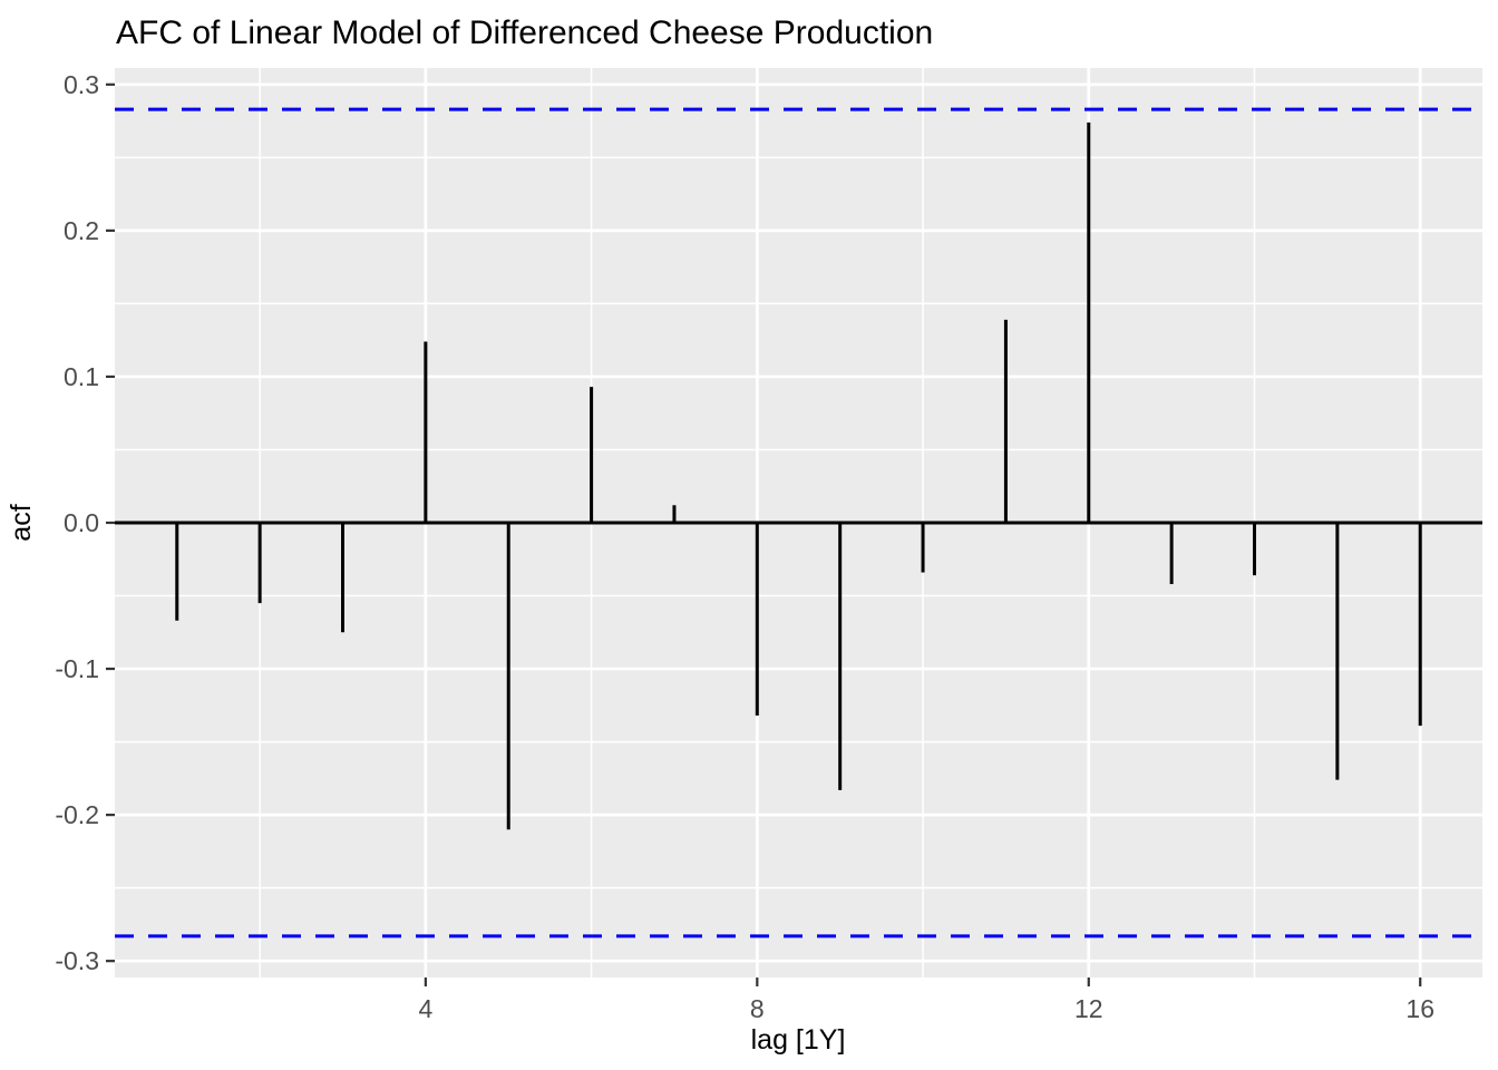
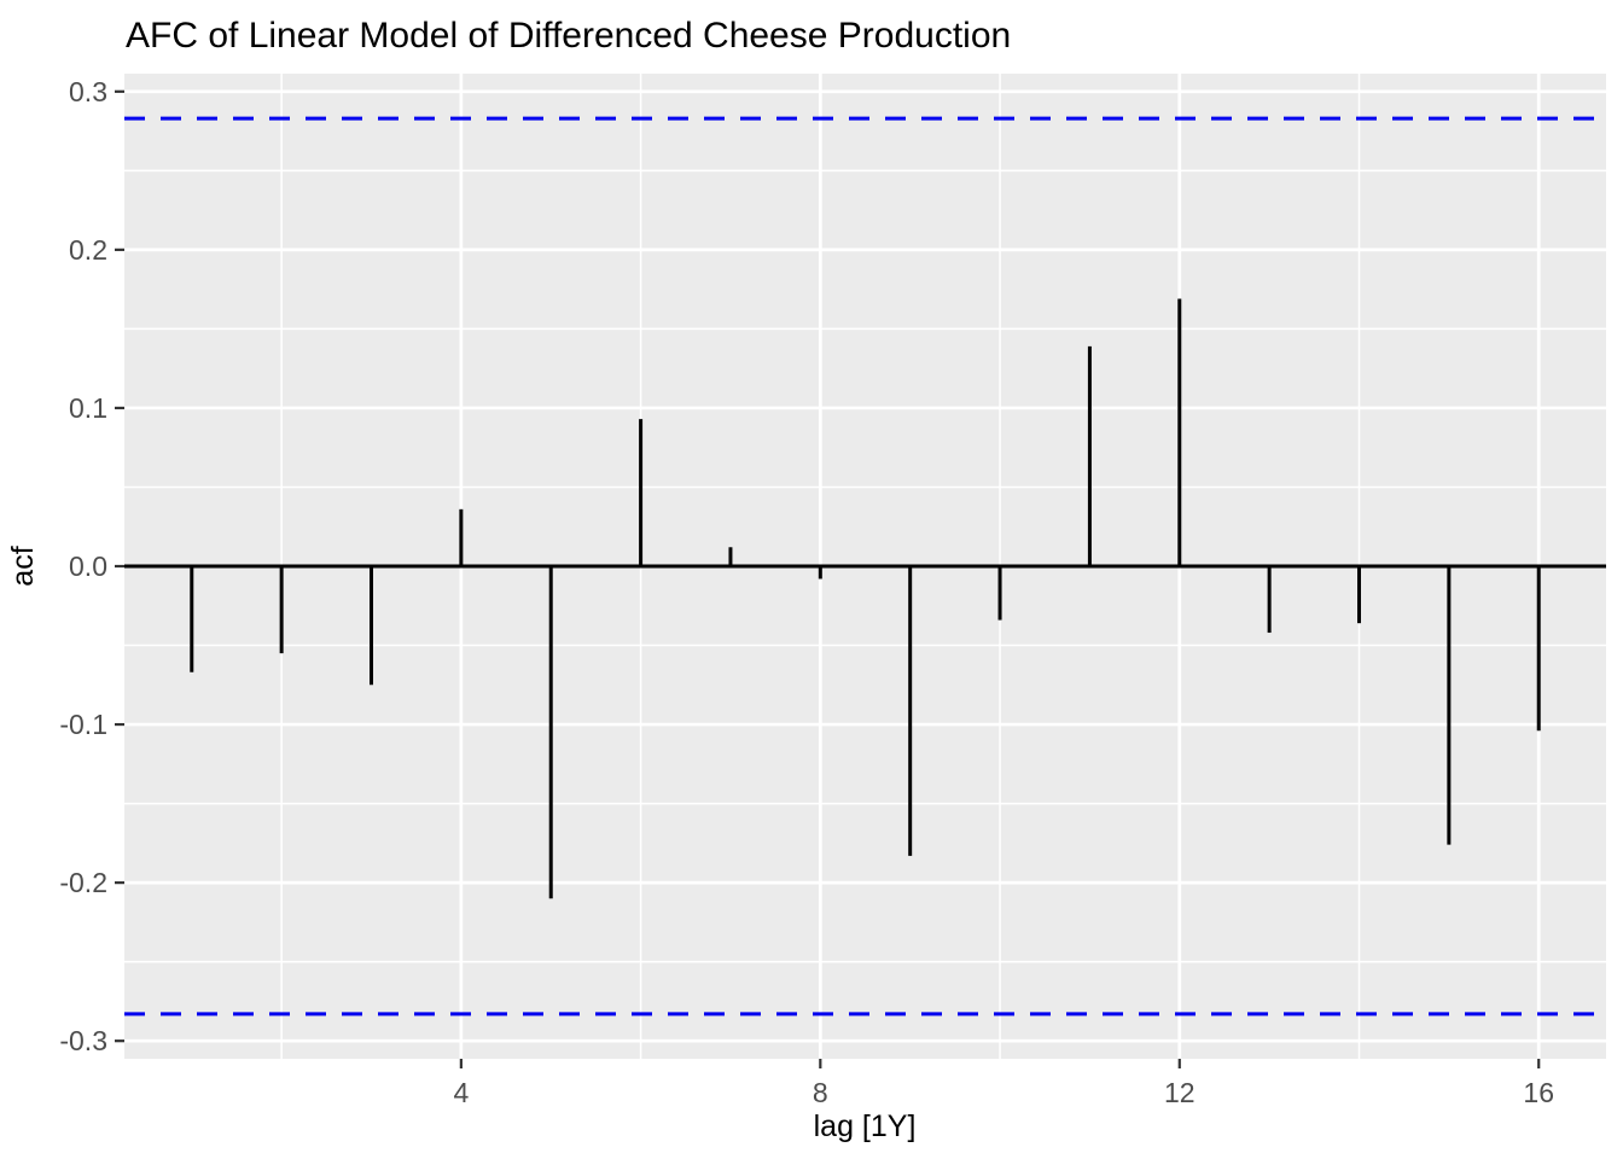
4: 0.124 -> 0.036
8: -0.132 -> -0.008
12: 0.274 -> 0.169
16: -0.139 -> -0.104
